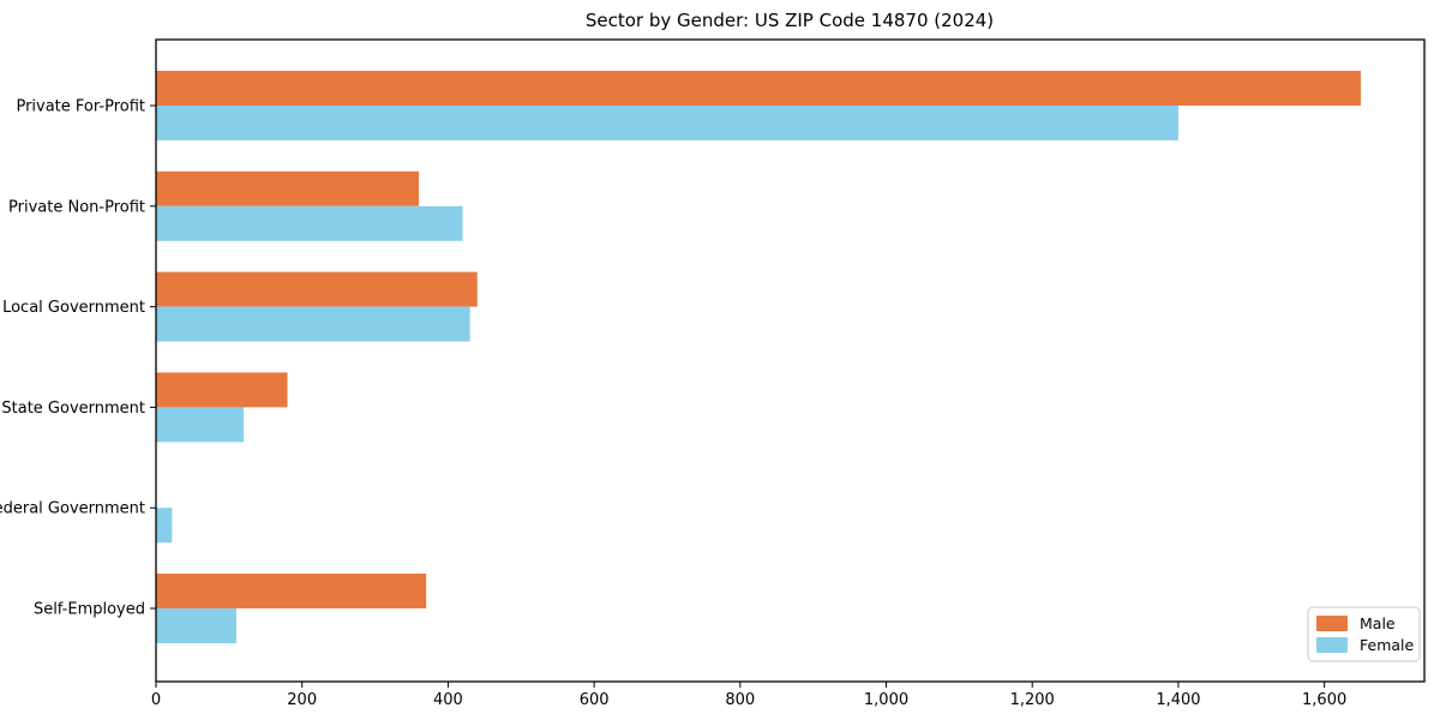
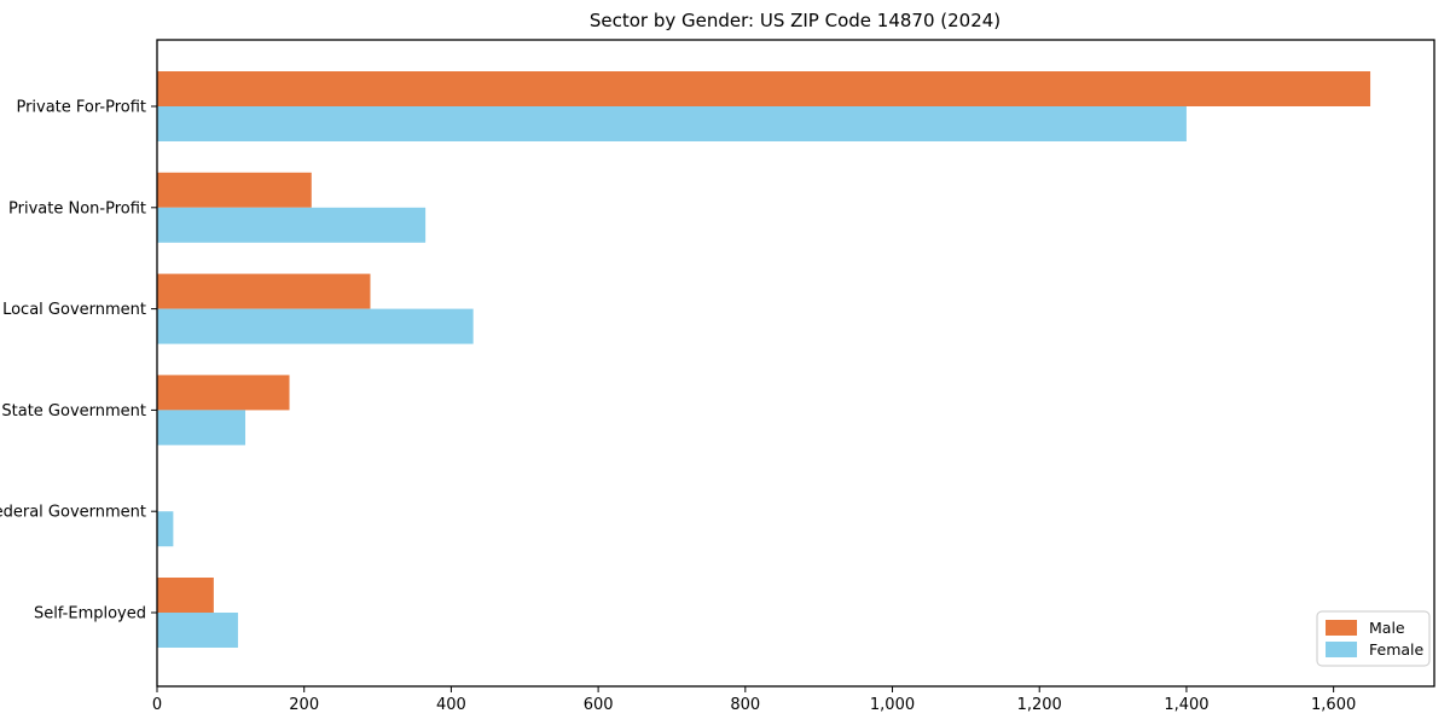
Male/Private Non-Profit: 360 -> 210
Female/Private Non-Profit: 420 -> 360
Male/Local Government: 440 -> 290
Male/Self-Employed: 370 -> 80
